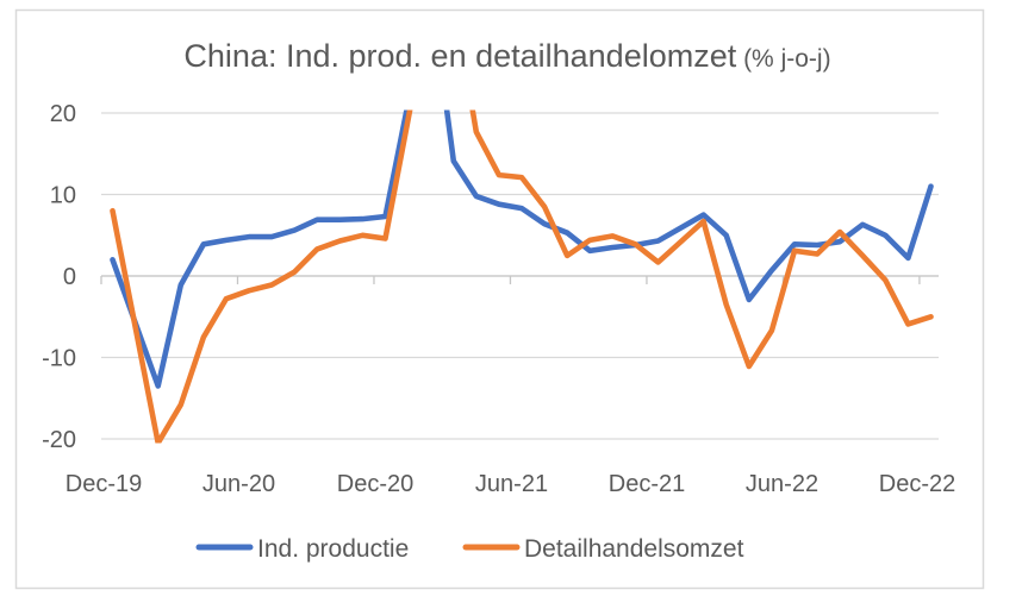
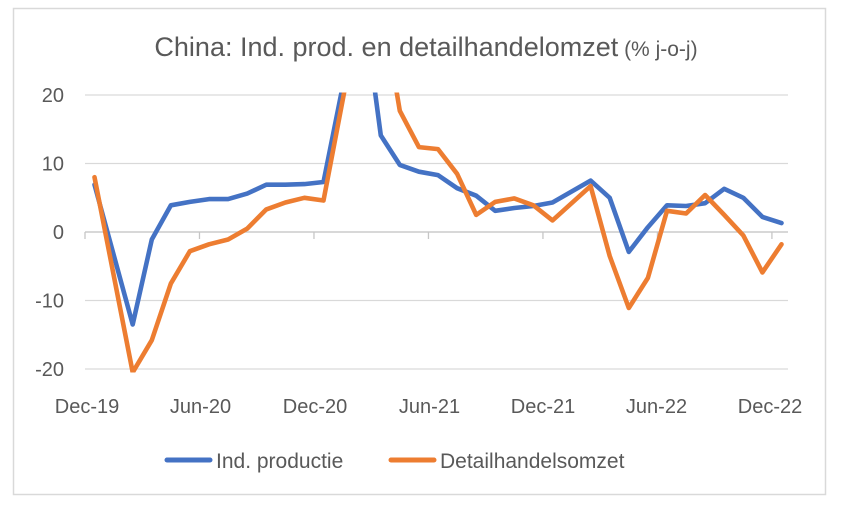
Ind. productie/Dec-19: 2 -> 7
Ind. productie/Dec-22: 11 -> 1
Detailhandelsomzet/Dec-22: -5 -> -2
